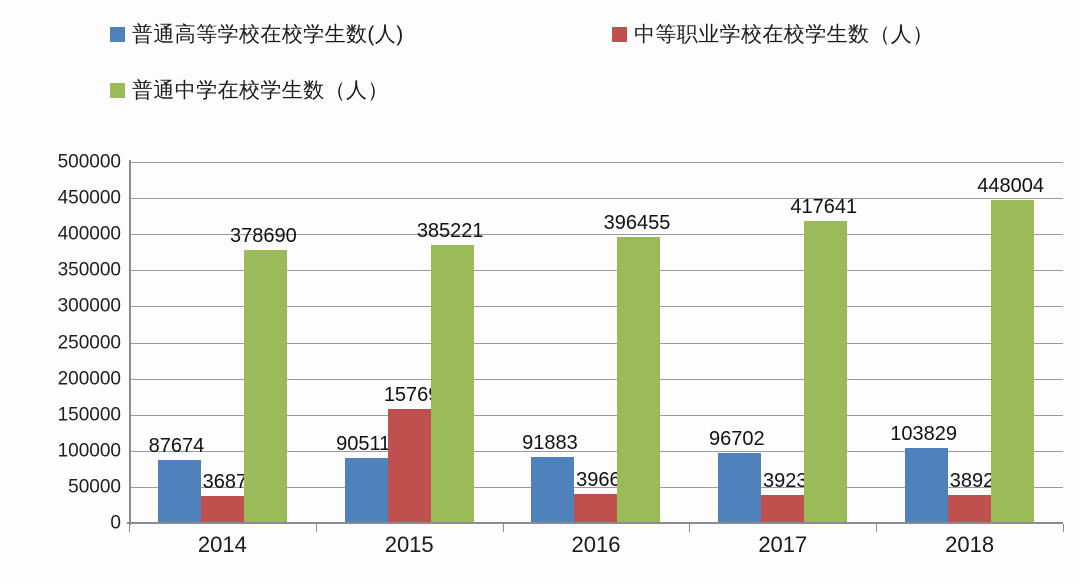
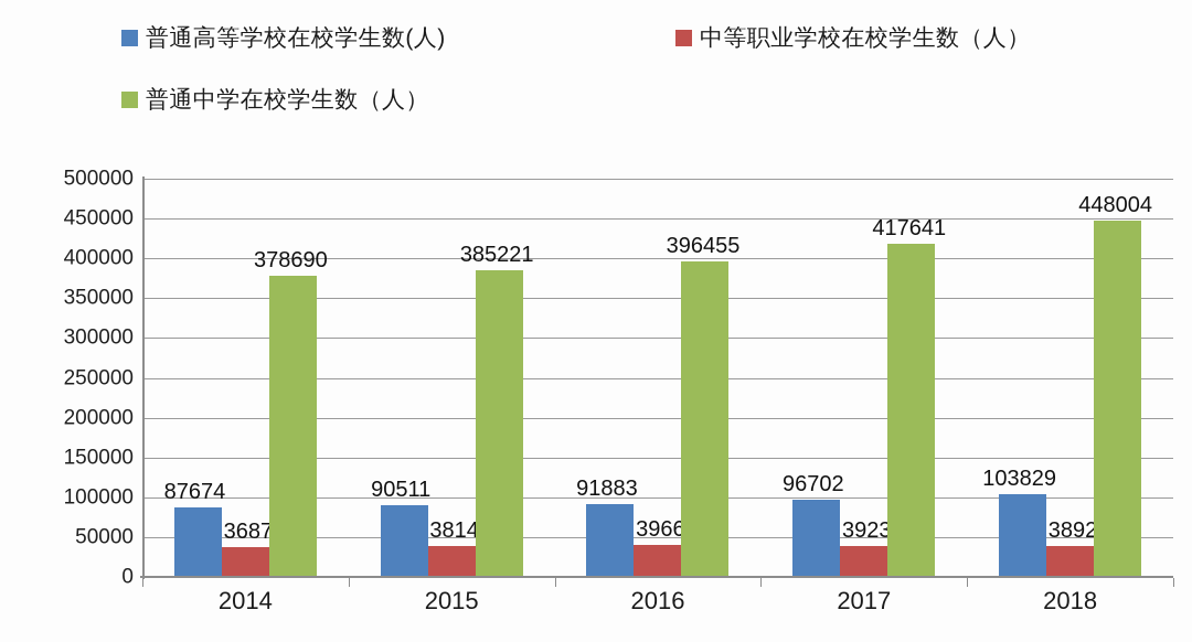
中等职业学校在校学生数（人）/2015: 157693 -> 38145
